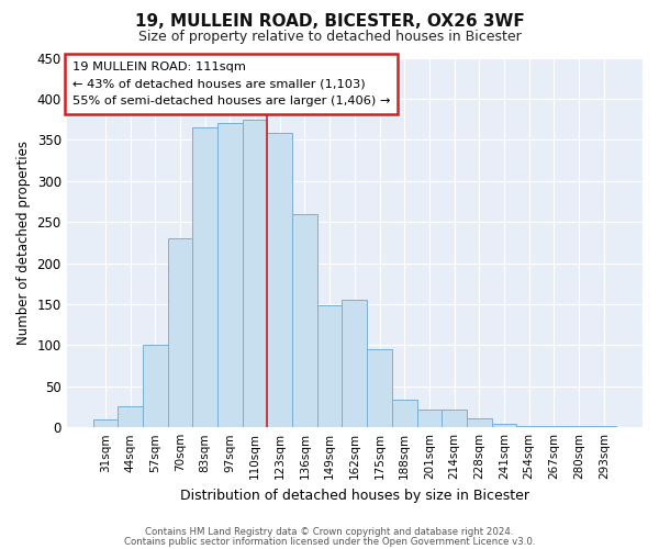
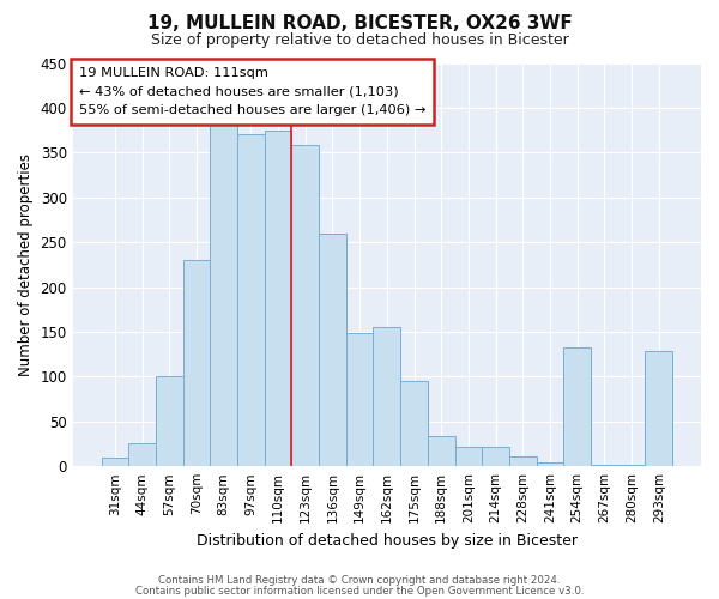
83sqm: 365 -> 382
254sqm: 1 -> 132
293sqm: 1 -> 128
